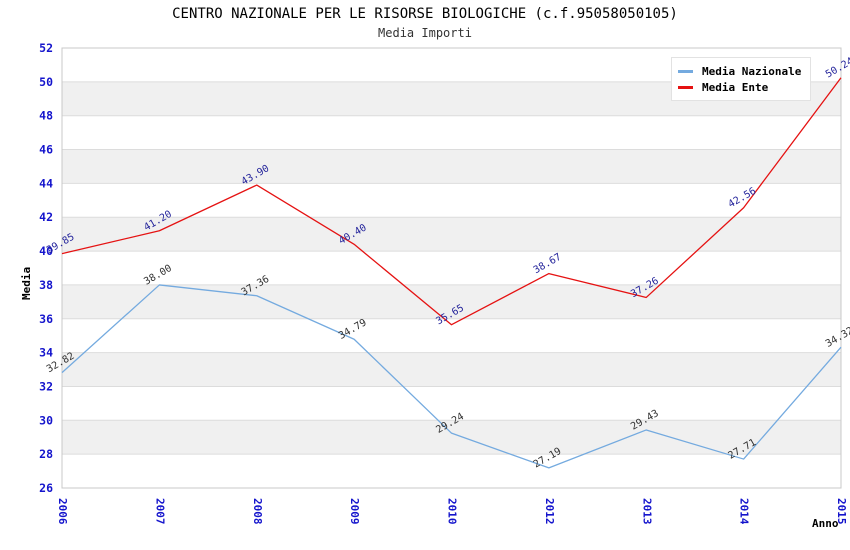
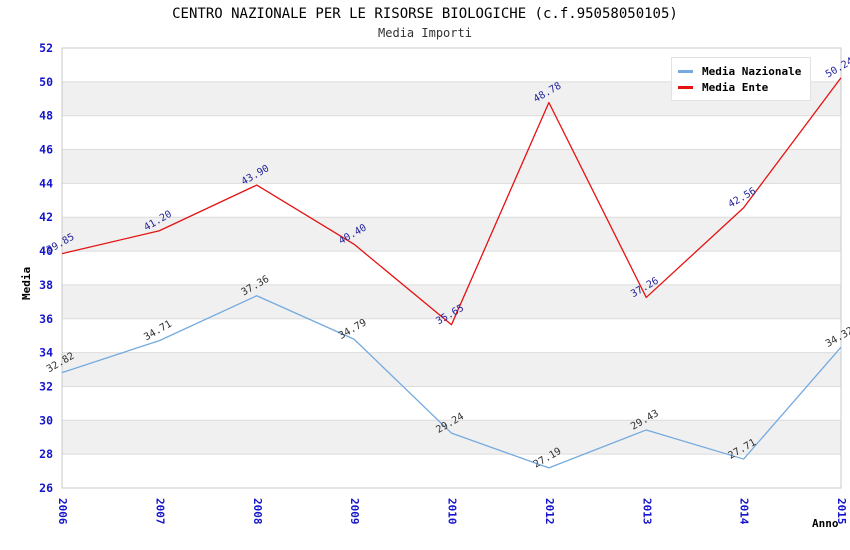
Media Nazionale/2007: 38.00 -> 34.71
Media Ente/2012: 38.67 -> 48.78
